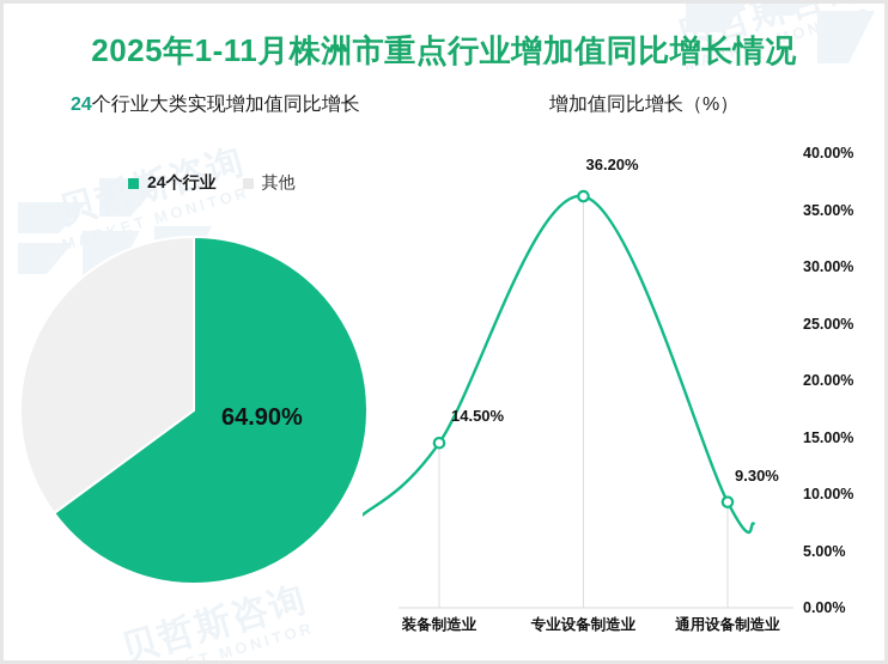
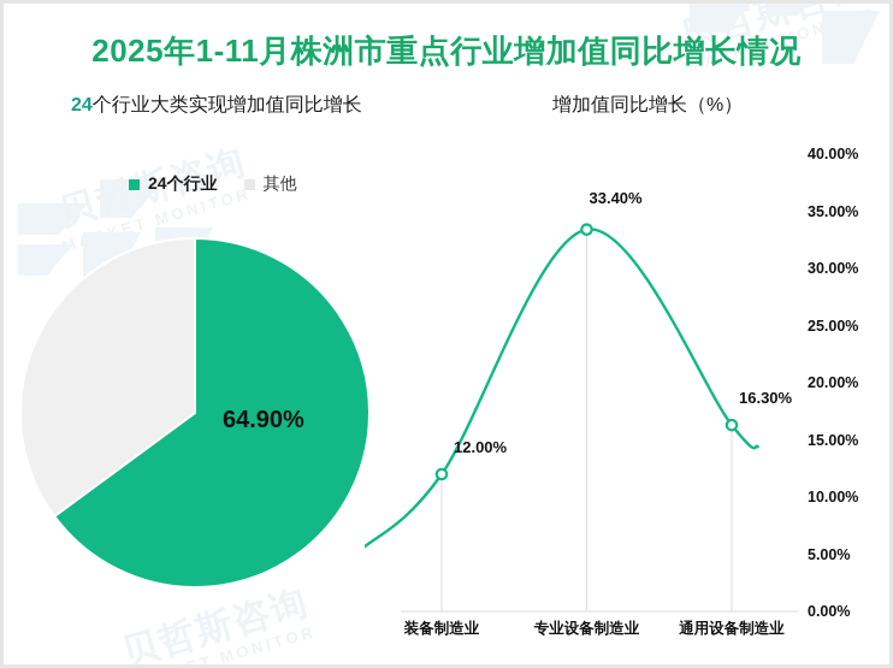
增加值同比增长（%）/装备制造业: 14.50% -> 12.00%
增加值同比增长（%）/专业设备制造业: 36.20% -> 33.40%
增加值同比增长（%）/通用设备制造业: 9.30% -> 16.30%
